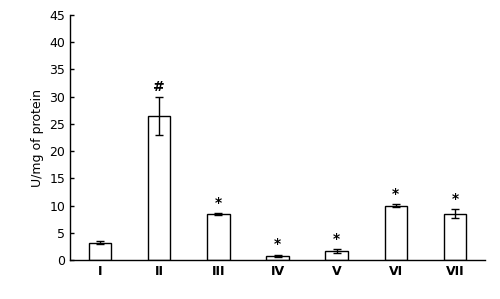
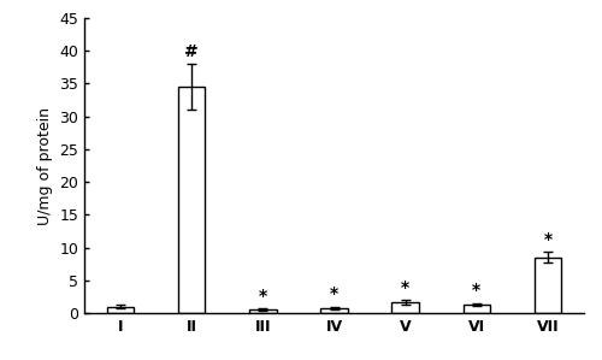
I: 3.2 -> 1.0
II: 26.4 -> 34.5
III: 8.4 -> 0.6
VI: 10.0 -> 1.3
